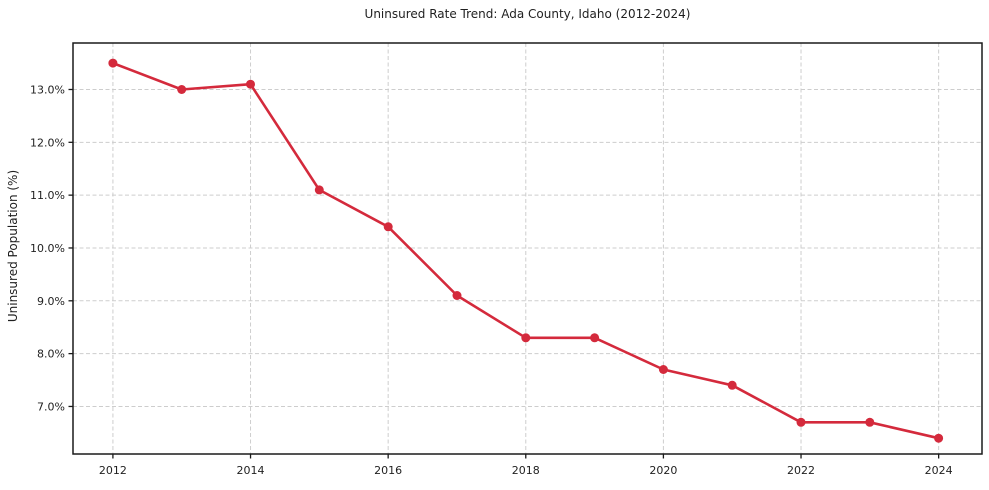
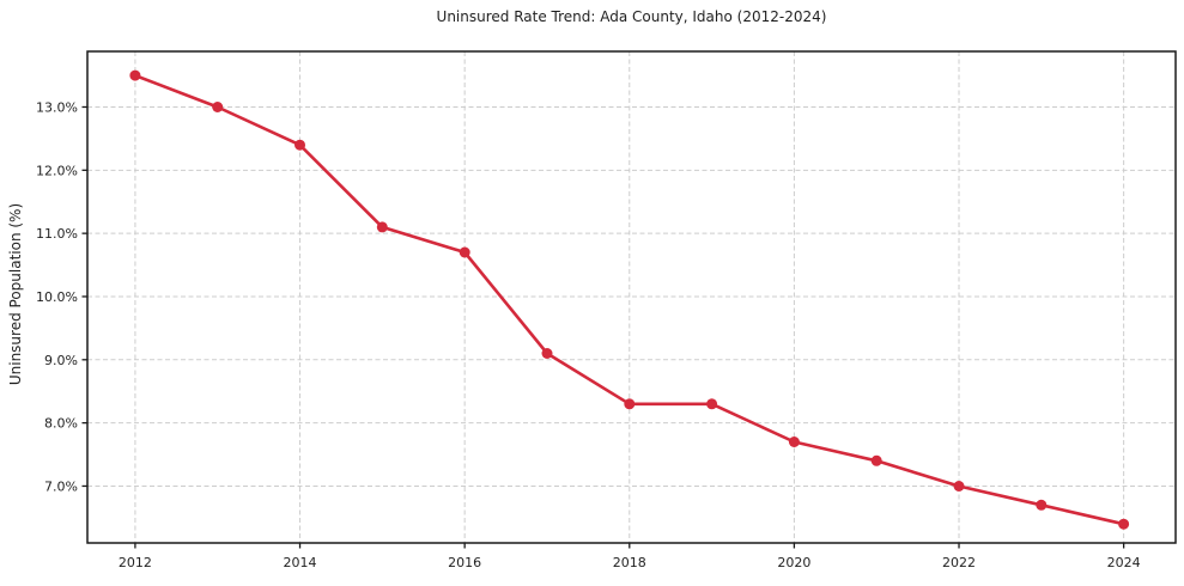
2014: 13.1% -> 12.4%
2016: 10.4% -> 10.7%
2022: 6.7% -> 7.0%
